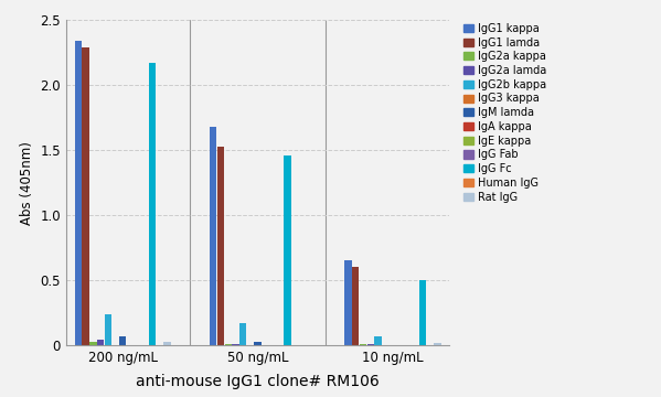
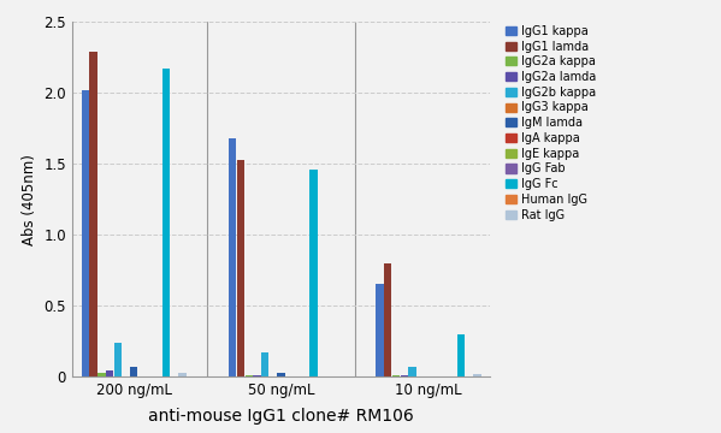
IgG1 kappa/200 ng/mL: 2.34 -> 2.02
IgG1 lamda/10 ng/mL: 0.60 -> 0.80
IgG Fc/10 ng/mL: 0.50 -> 0.30
